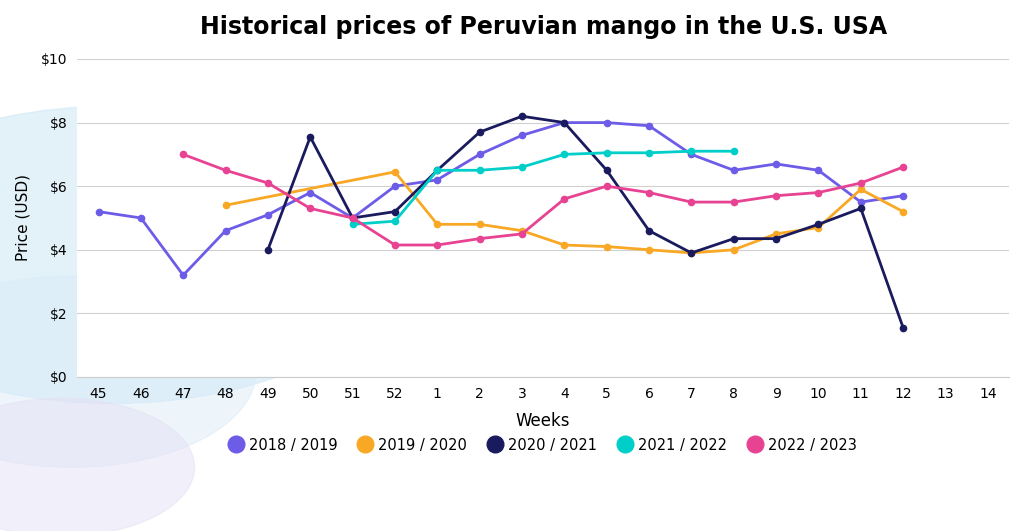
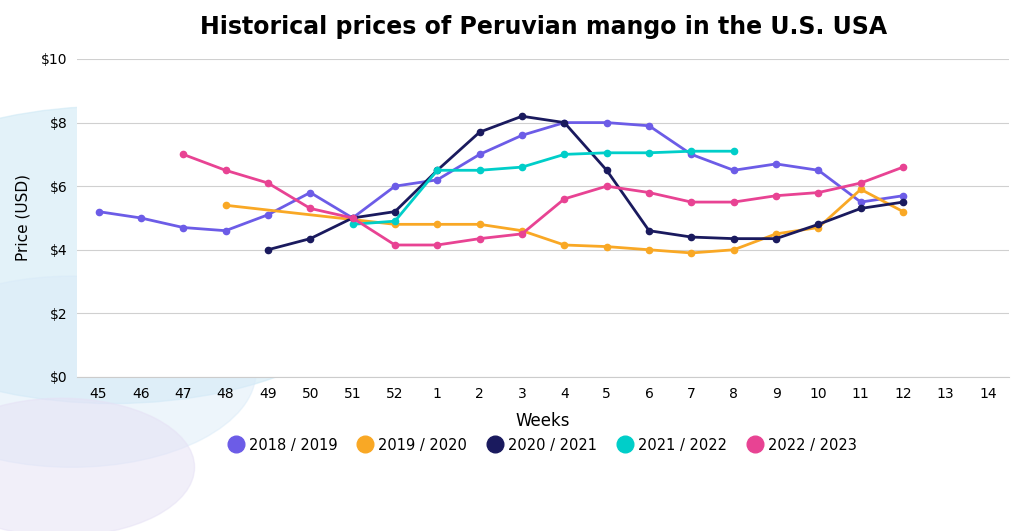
2018 / 2019/47: $3.2 -> $4.7
2020 / 2021/50: $7.55 -> $4.35
2019 / 2020/52: $6.45 -> $4.80
2020 / 2021/7: $3.90 -> $4.40
2020 / 2021/12: $1.55 -> $5.50
